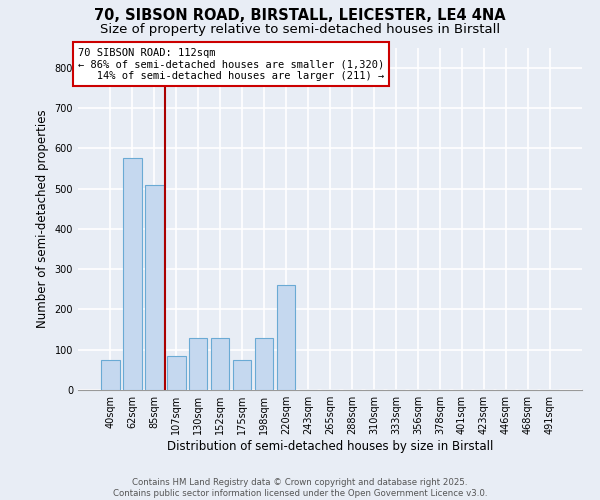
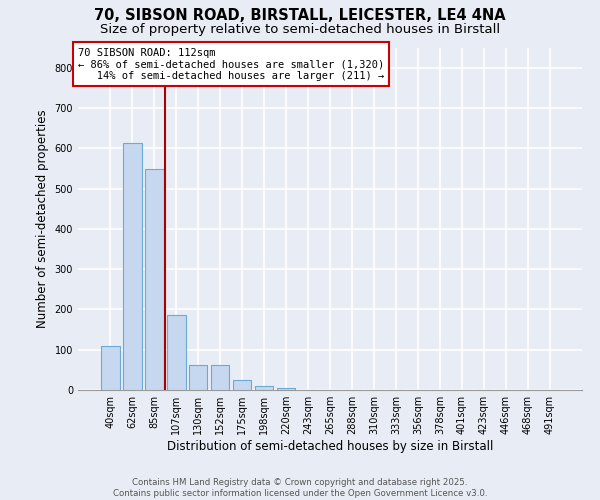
40sqm: 75 -> 108
62sqm: 575 -> 612
85sqm: 510 -> 548
107sqm: 85 -> 185
130sqm: 130 -> 62
152sqm: 130 -> 62
175sqm: 75 -> 25
198sqm: 130 -> 10
220sqm: 260 -> 5
